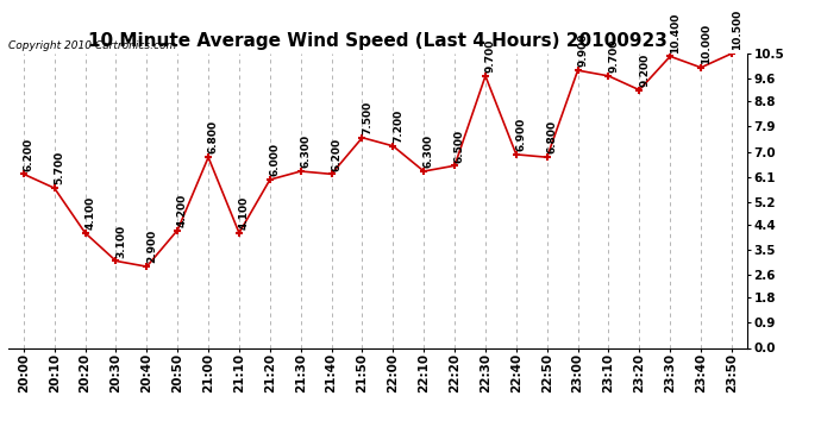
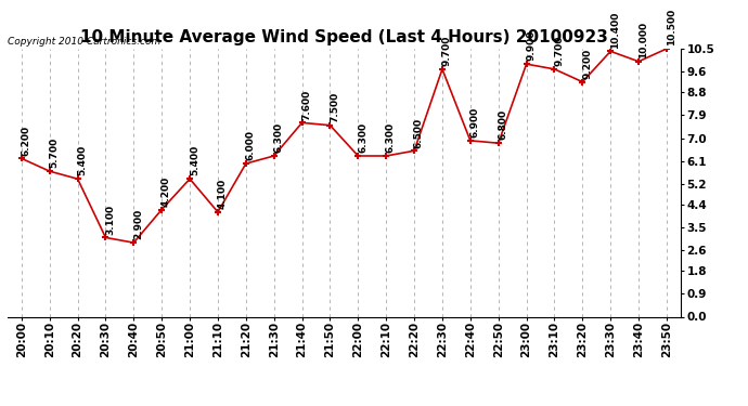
20:20: 4.100 -> 5.400
21:00: 6.800 -> 5.400
21:40: 6.200 -> 7.600
22:00: 7.200 -> 6.300
